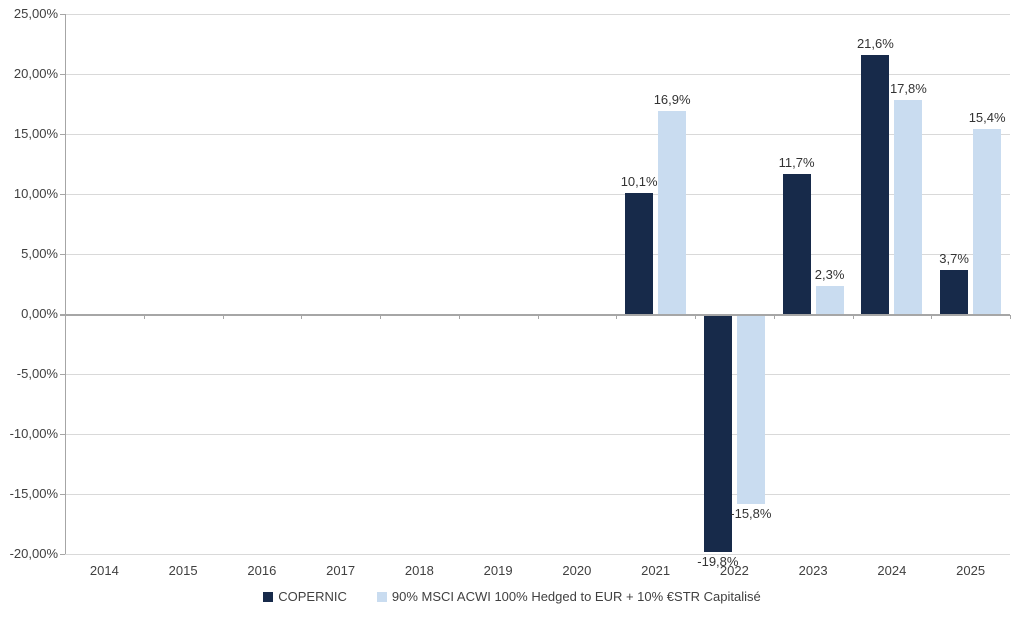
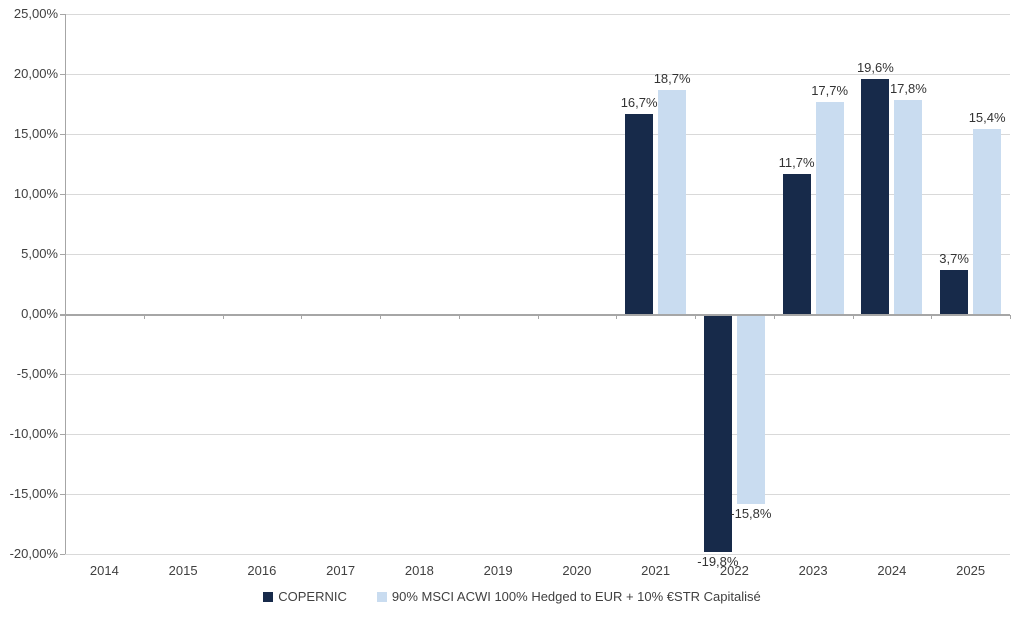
COPERNIC/2021: 10,1% -> 16,7%
90% MSCI ACWI 100% Hedged to EUR + 10% €STR Capitalisé/2021: 16,9% -> 18,7%
90% MSCI ACWI 100% Hedged to EUR + 10% €STR Capitalisé/2023: 2,3% -> 17,7%
COPERNIC/2024: 21,6% -> 19,6%
